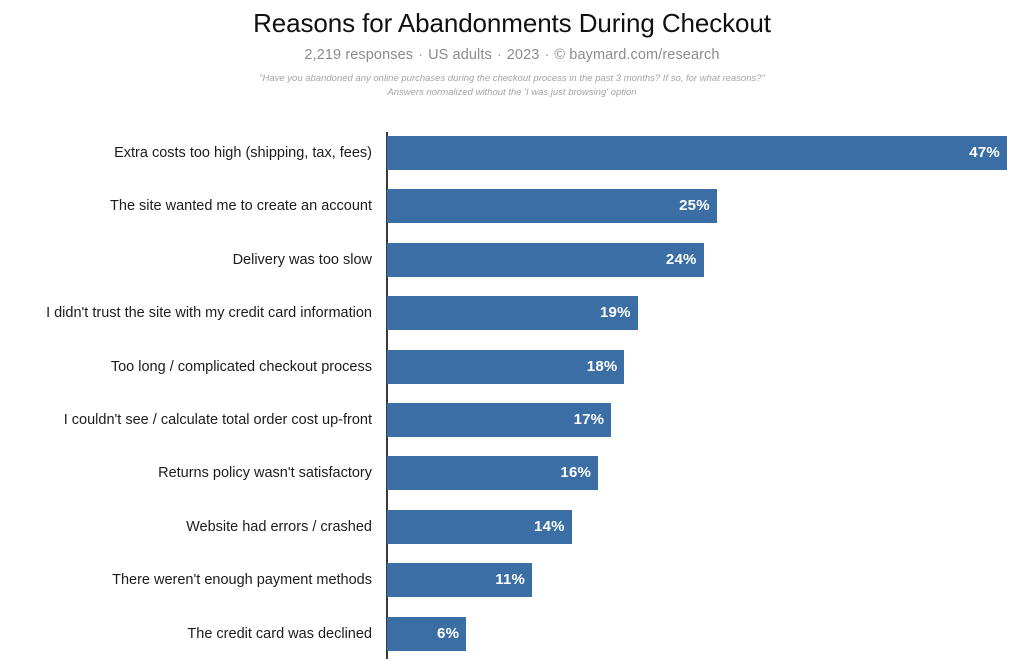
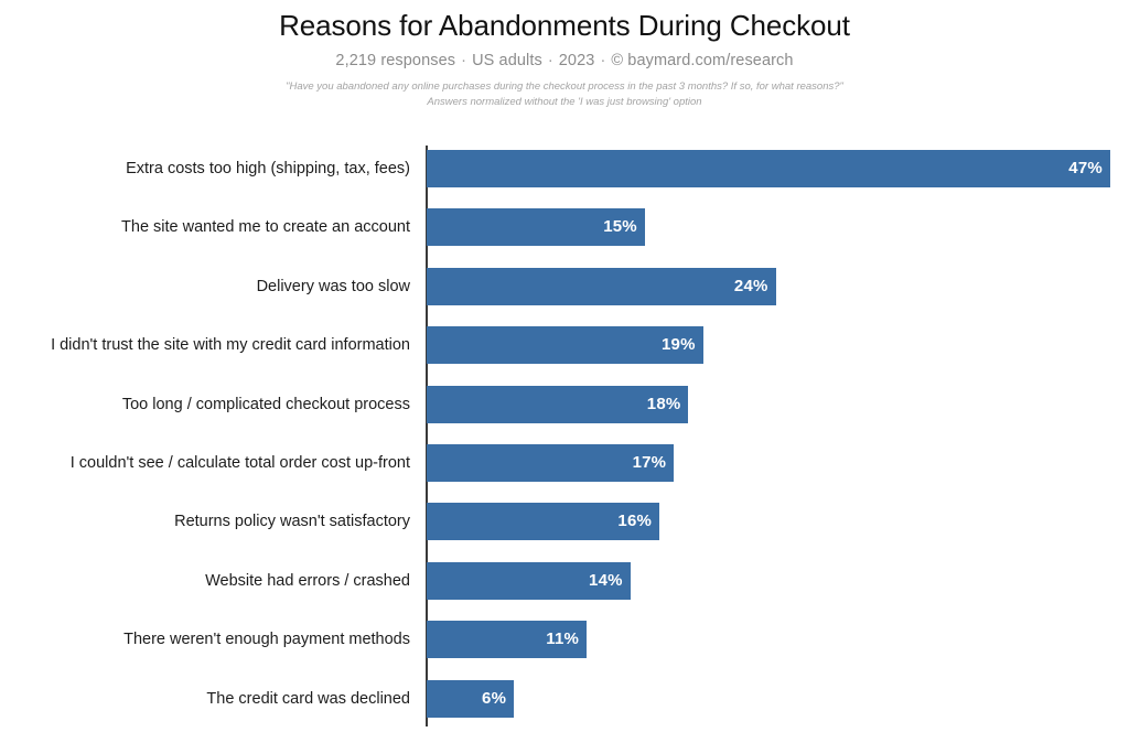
The site wanted me to create an account: 25% -> 15%
